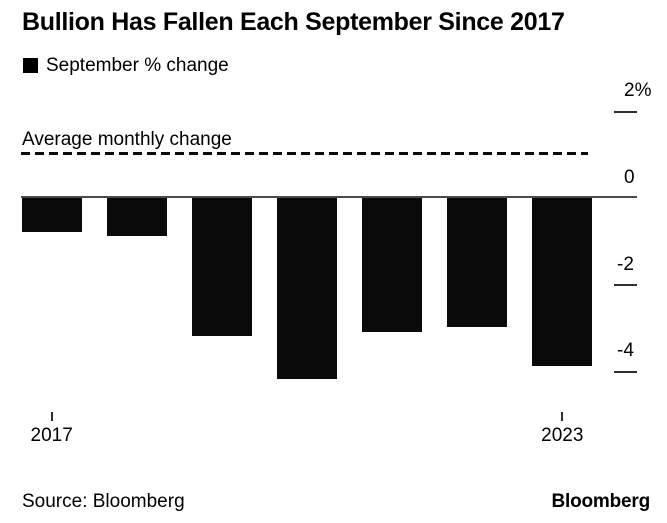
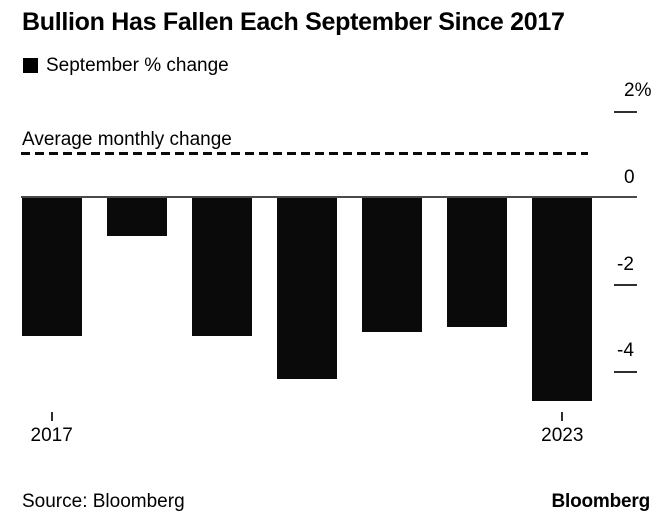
2017: -0.8 -> -3.2
2023: -3.9 -> -4.7
